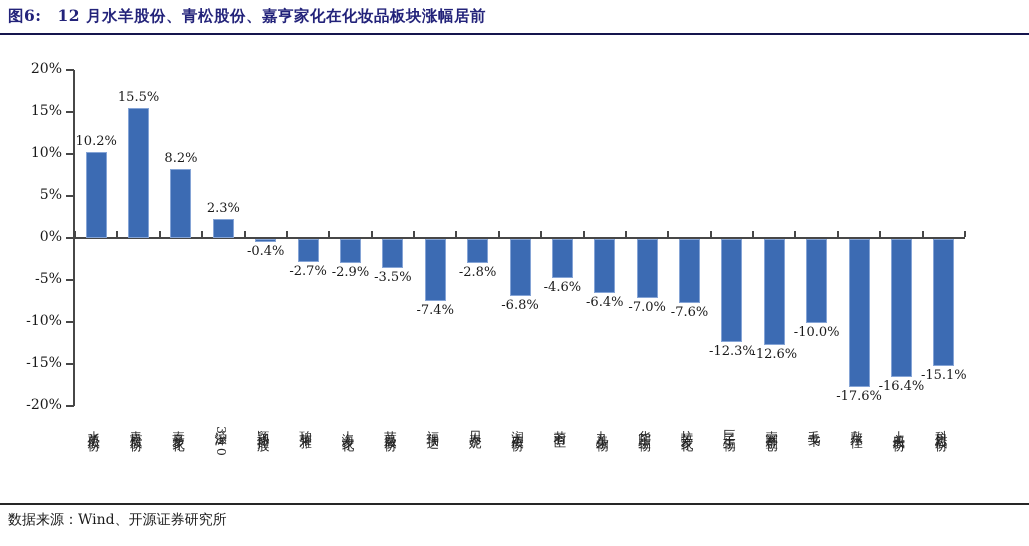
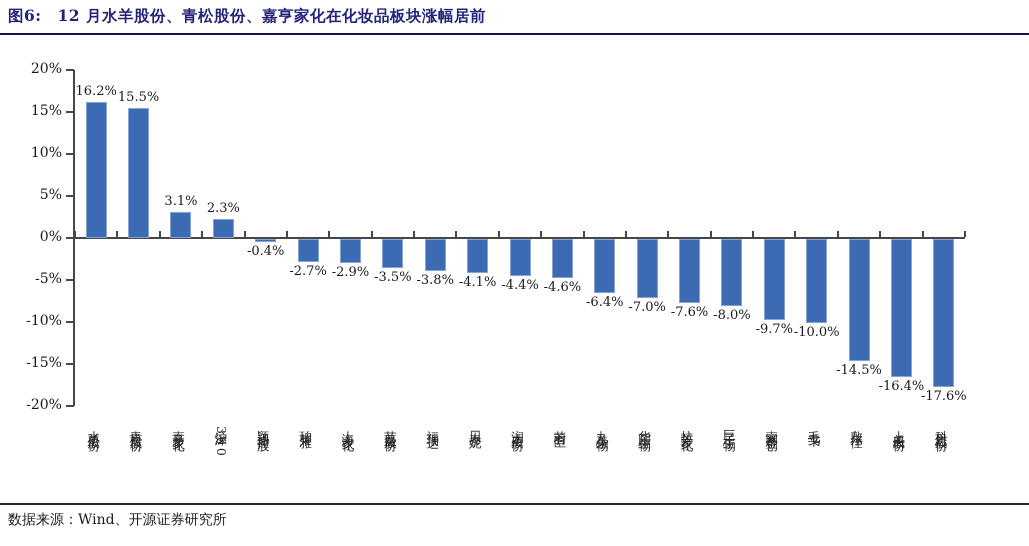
水羊股份: 10.2% -> 16.2%
嘉亨家化: 8.2% -> 3.1%
福瑞达: -7.4% -> -3.8%
贝泰妮: -2.8% -> -4.1%
润本股份: -6.8% -> -4.4%
巨子生物: -12.3% -> -8.0%
壹网壹创: -12.6% -> -9.7%
敷尔佳: -17.6% -> -14.5%
科思股份: -15.1% -> -17.6%
